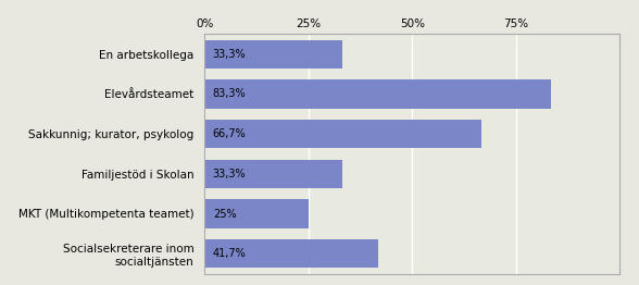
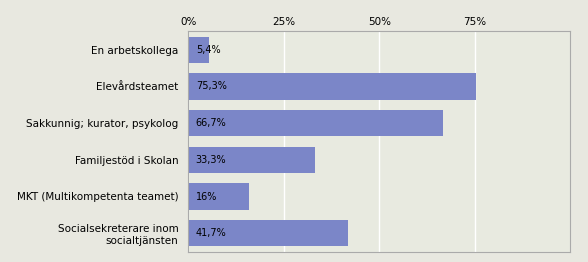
En arbetskollega: 33,3% -> 5,4%
Elevårdsteamet: 83,3% -> 75,3%
MKT (Multikompetenta teamet): 25% -> 16%
